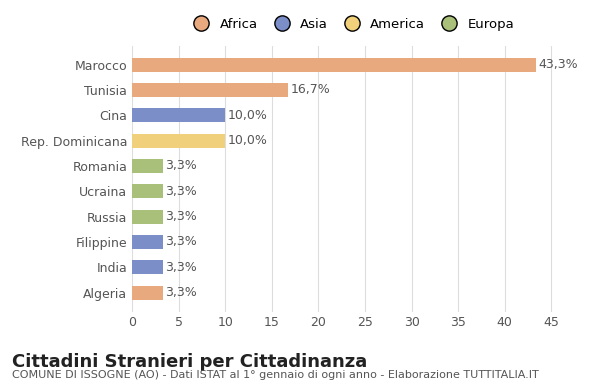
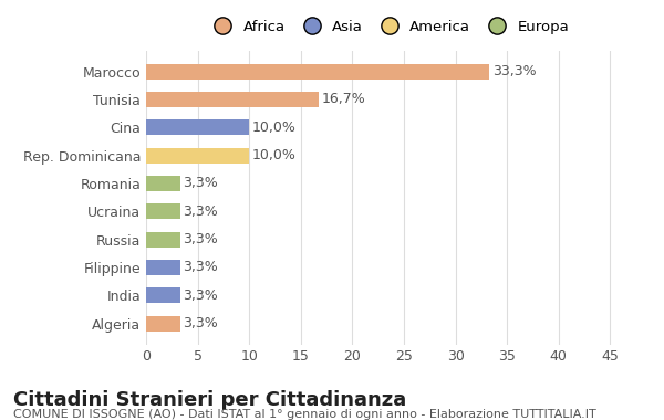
Marocco: 43,3% -> 33,3%
